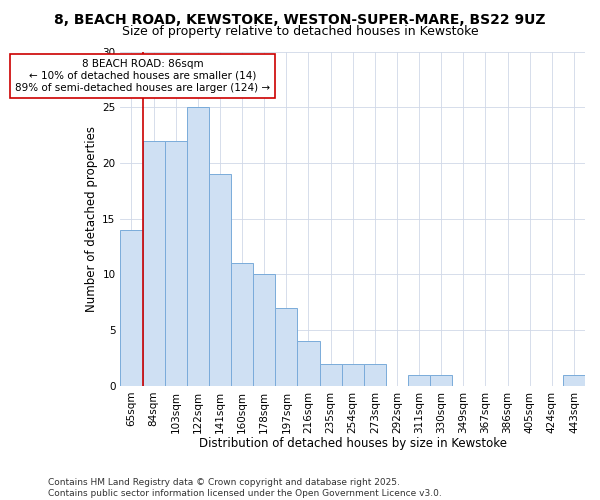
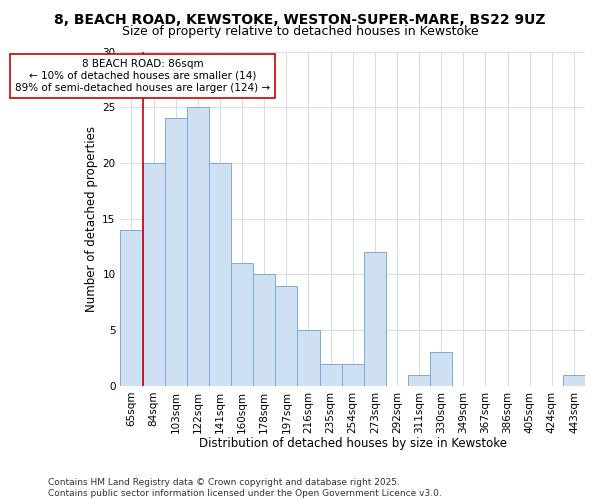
84sqm: 22 -> 20
103sqm: 22 -> 24
141sqm: 19 -> 20
197sqm: 7 -> 9
216sqm: 4 -> 5
273sqm: 2 -> 12
330sqm: 1 -> 3
